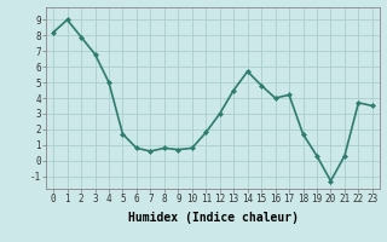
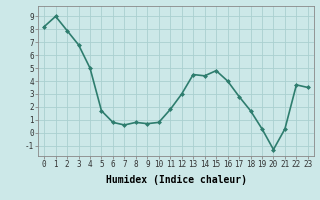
14: 5.7 -> 4.4
17: 4.2 -> 2.8
